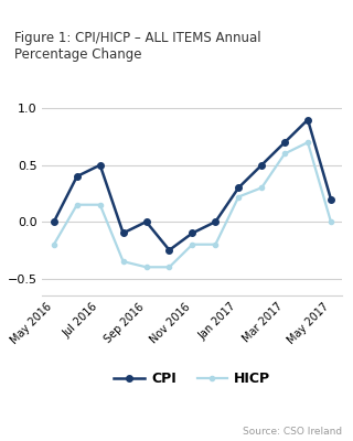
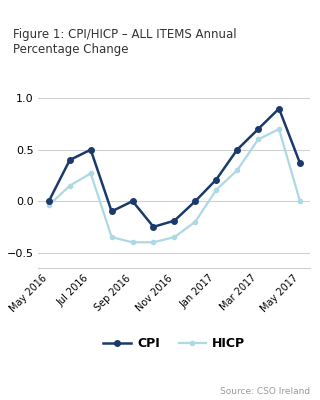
HICP/May 2016: -0.20 -> -0.04
HICP/Jul 2016: 0.15 -> 0.27
CPI/Nov 2016: -0.10 -> -0.19
HICP/Nov 2016: -0.20 -> -0.35
CPI/Jan 2017: 0.30 -> 0.21
HICP/Jan 2017: 0.22 -> 0.11
CPI/May 2017: 0.20 -> 0.37
